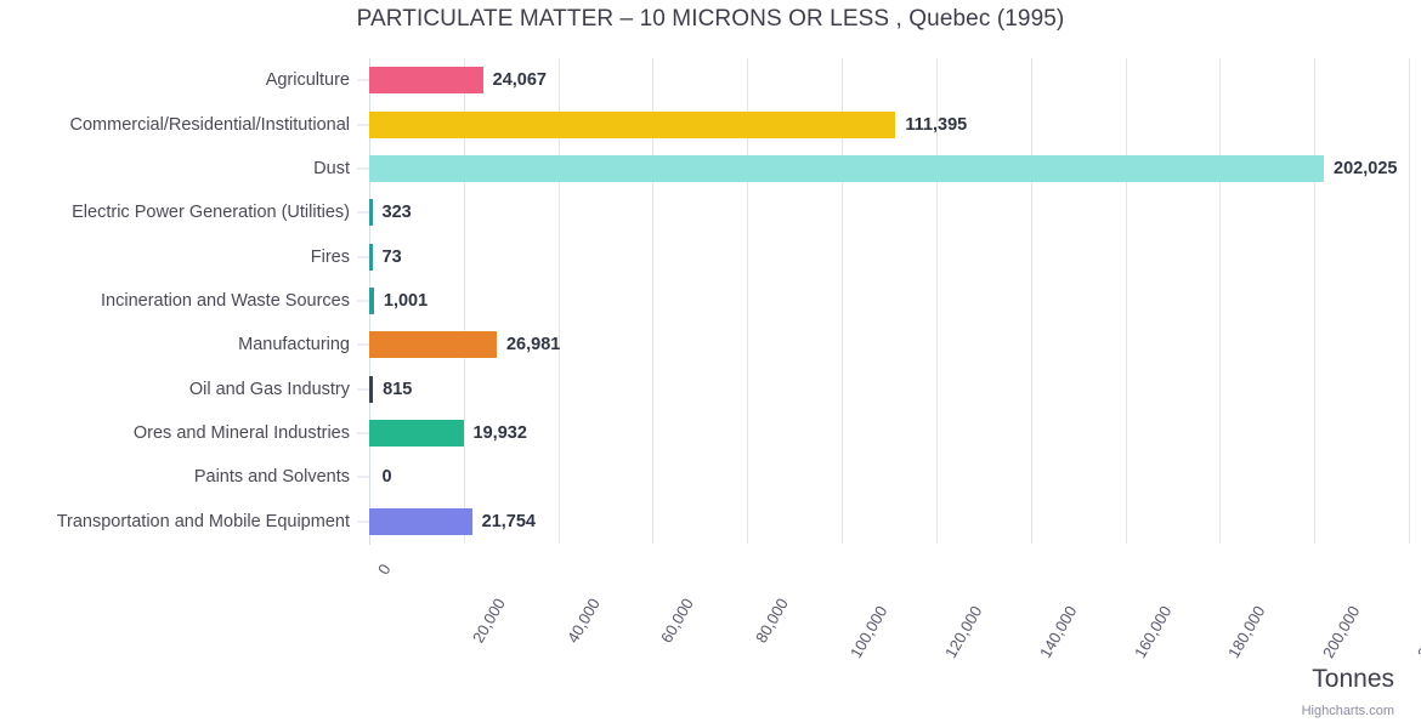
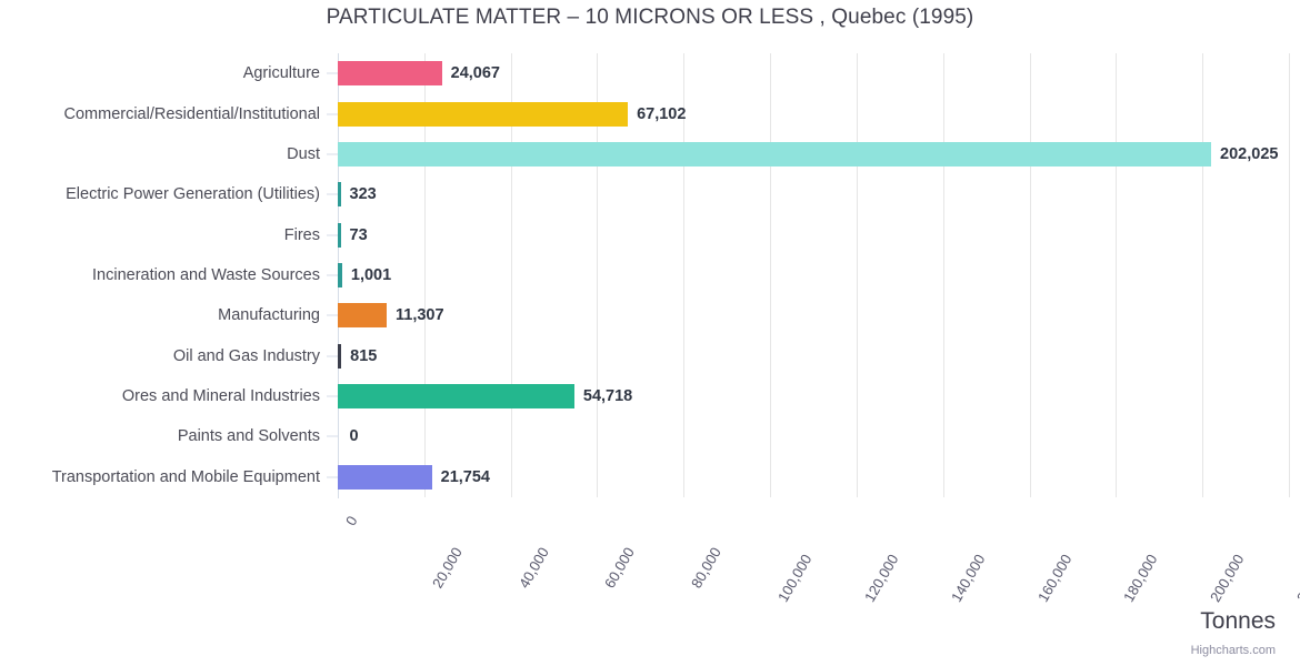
Commercial/Residential/Institutional: 111,395 -> 67,102
Manufacturing: 26,981 -> 11,307
Ores and Mineral Industries: 19,932 -> 54,718
